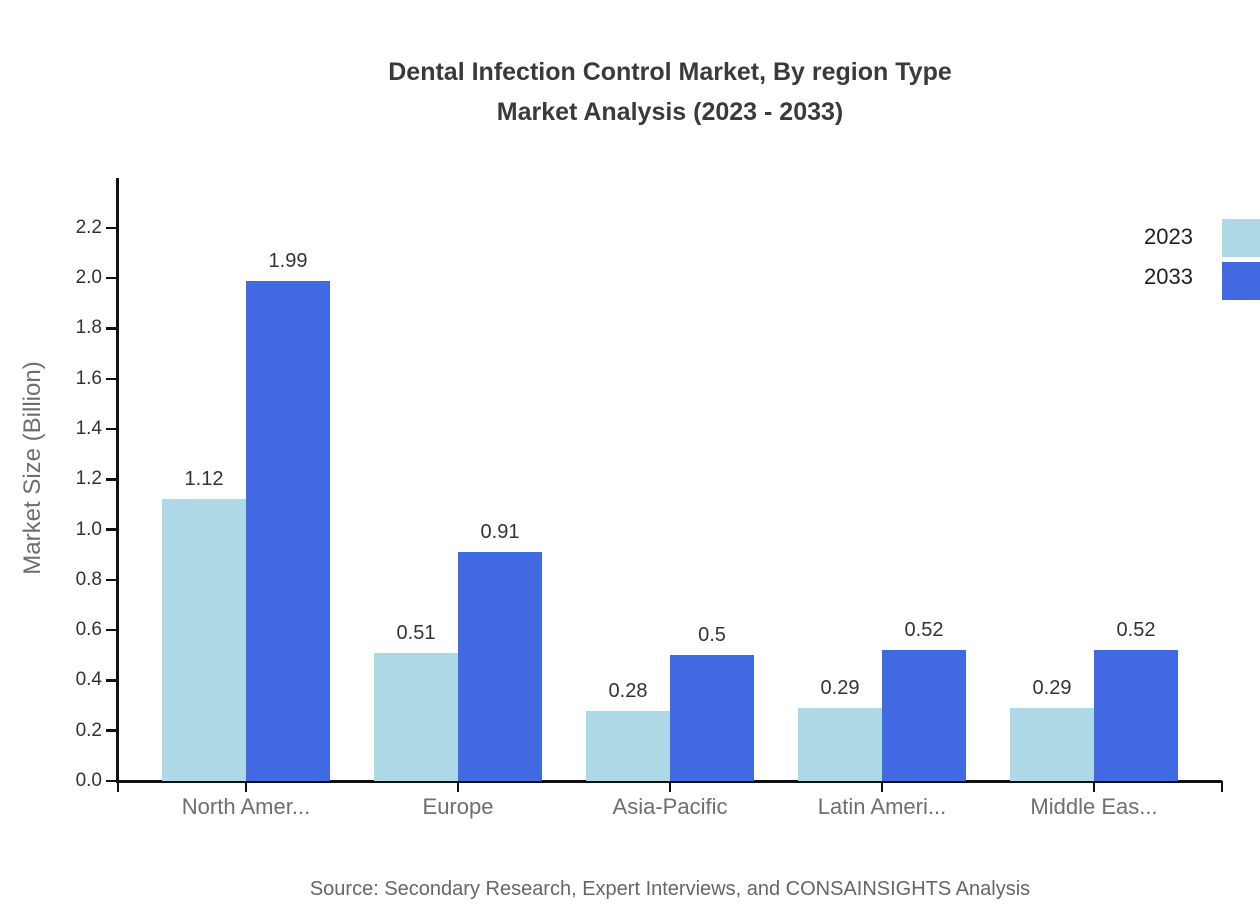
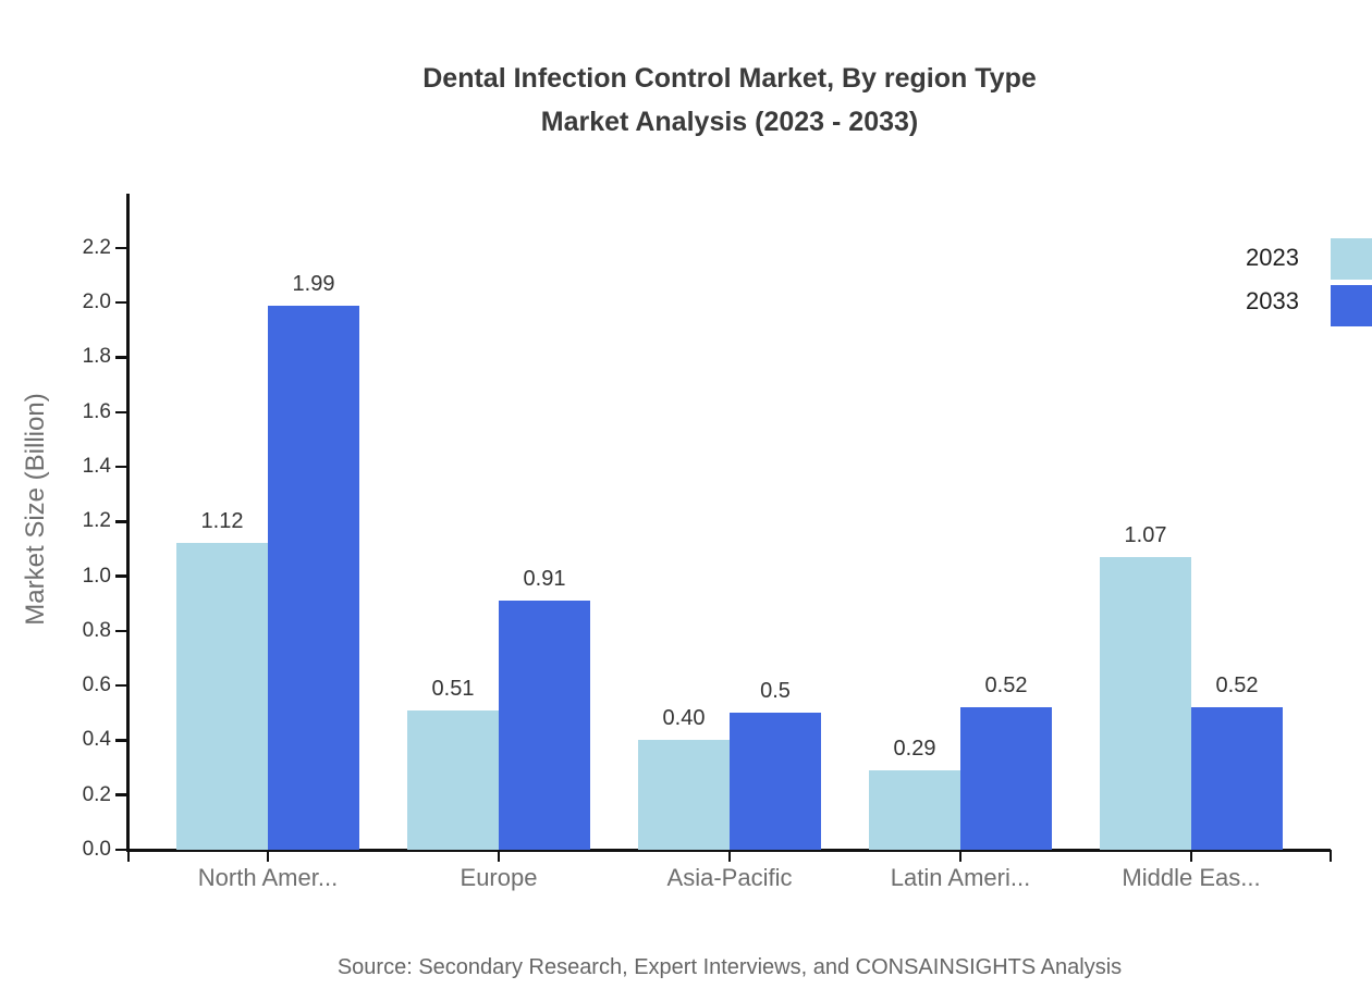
2023/Asia-Pacific: 0.28 -> 0.40
2023/Middle Eas...: 0.29 -> 1.07
